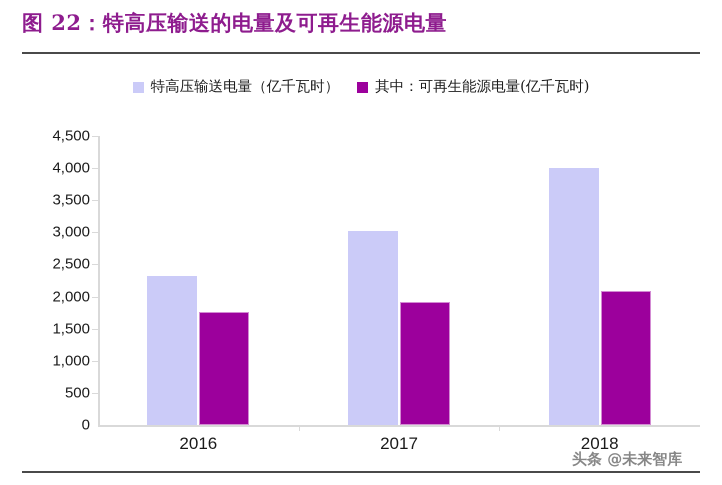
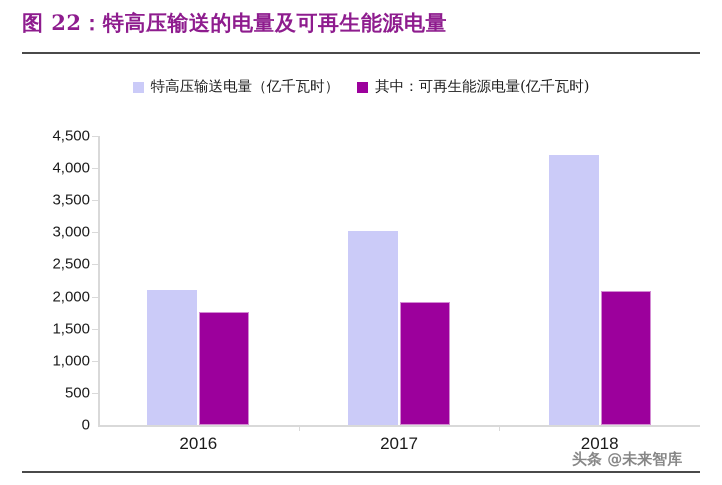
特高压输送电量（亿千瓦时）/2016: 2300 -> 2100
特高压输送电量（亿千瓦时）/2018: 4000 -> 4200
